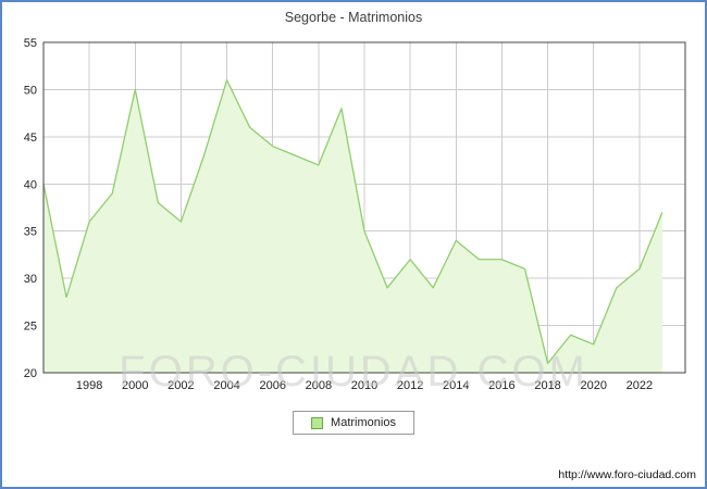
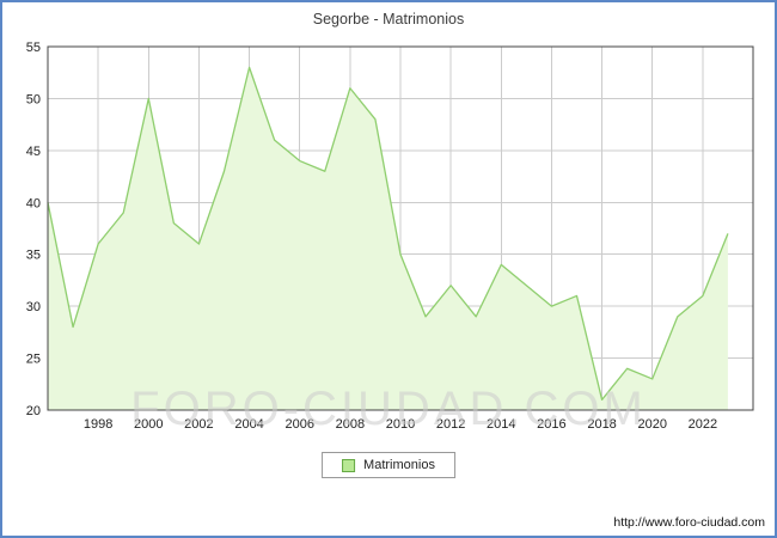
2004: 51 -> 53
2008: 42 -> 51
2016: 32 -> 30
